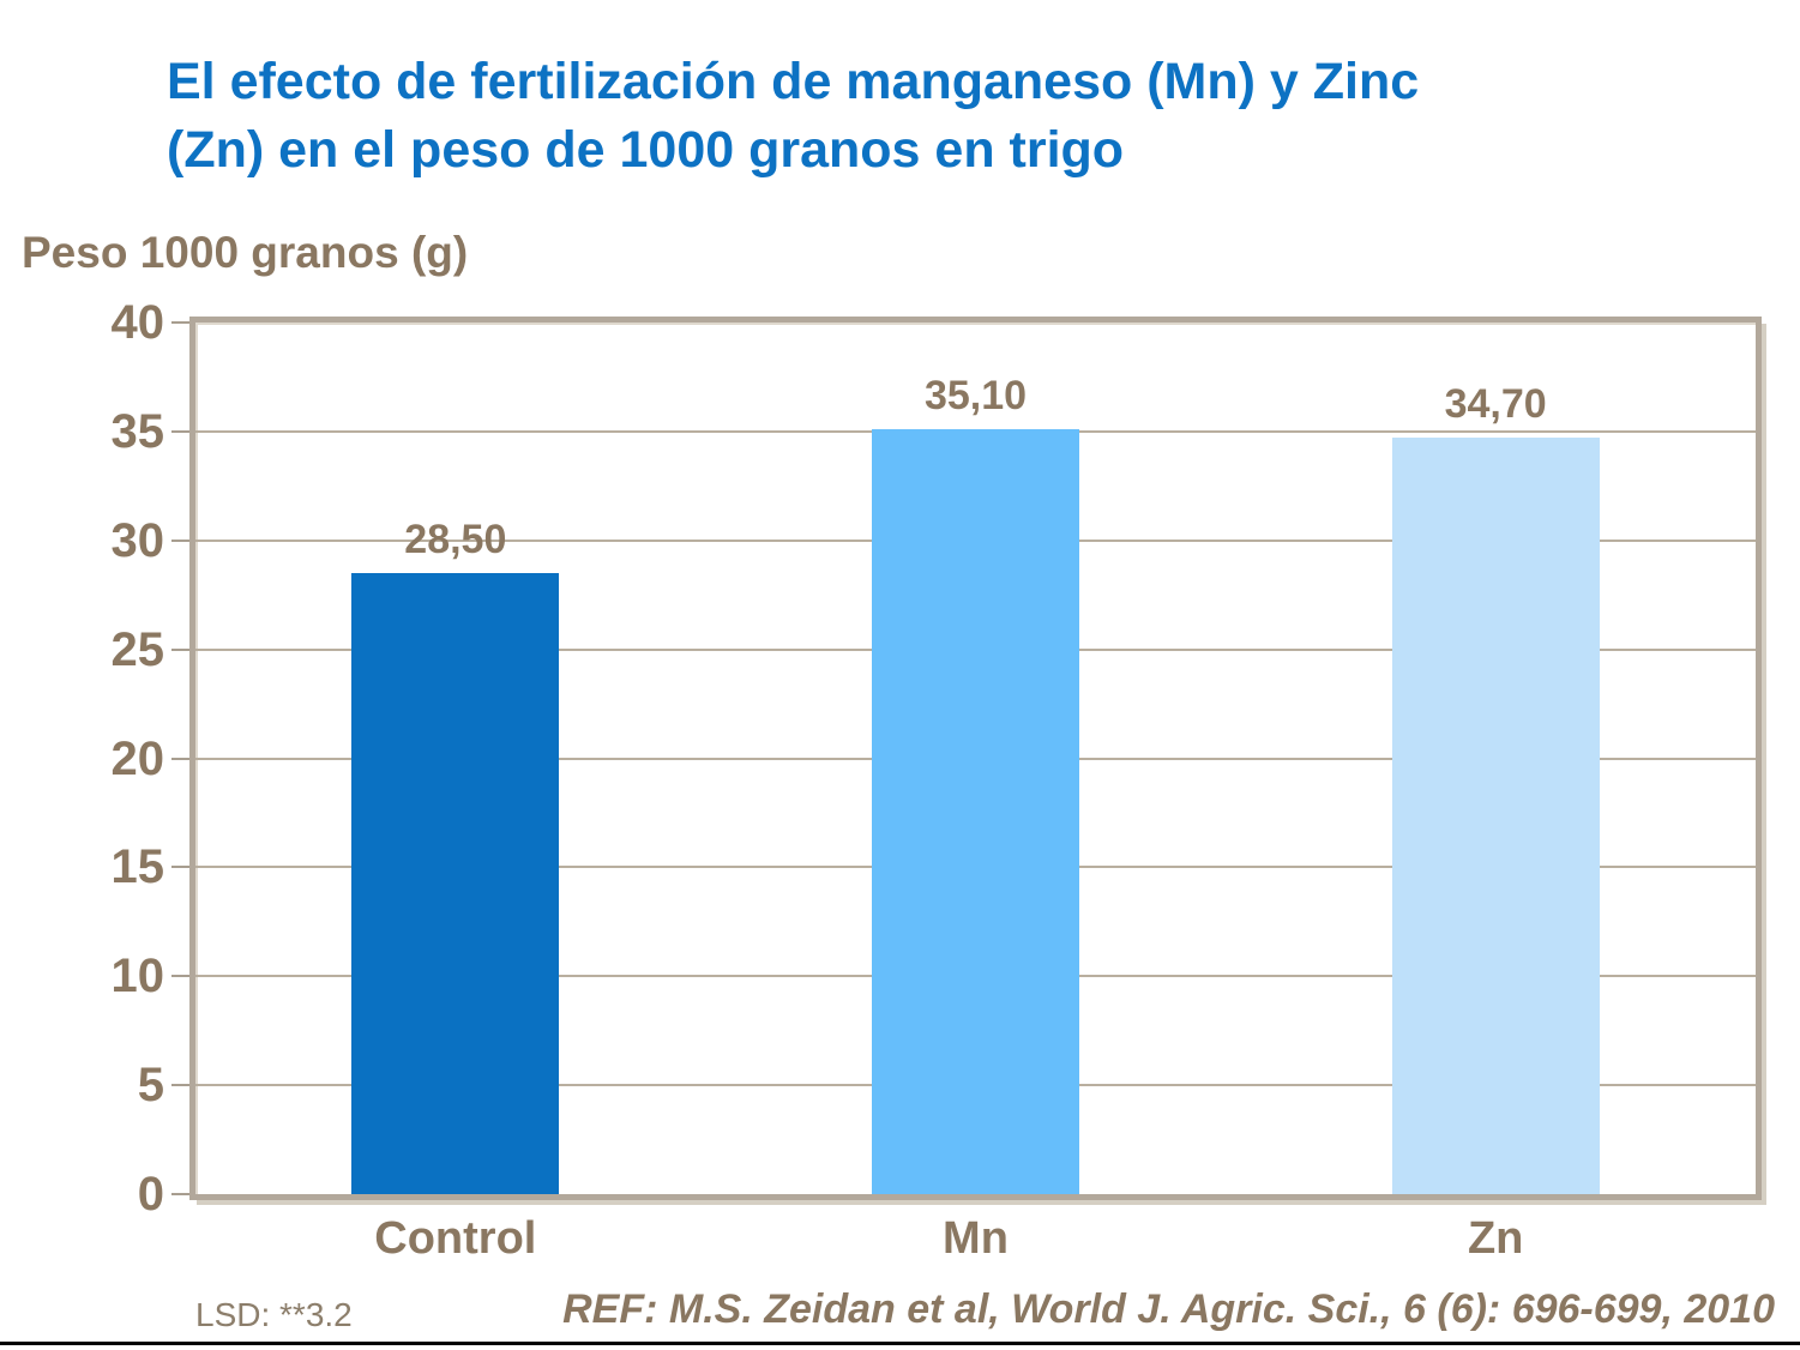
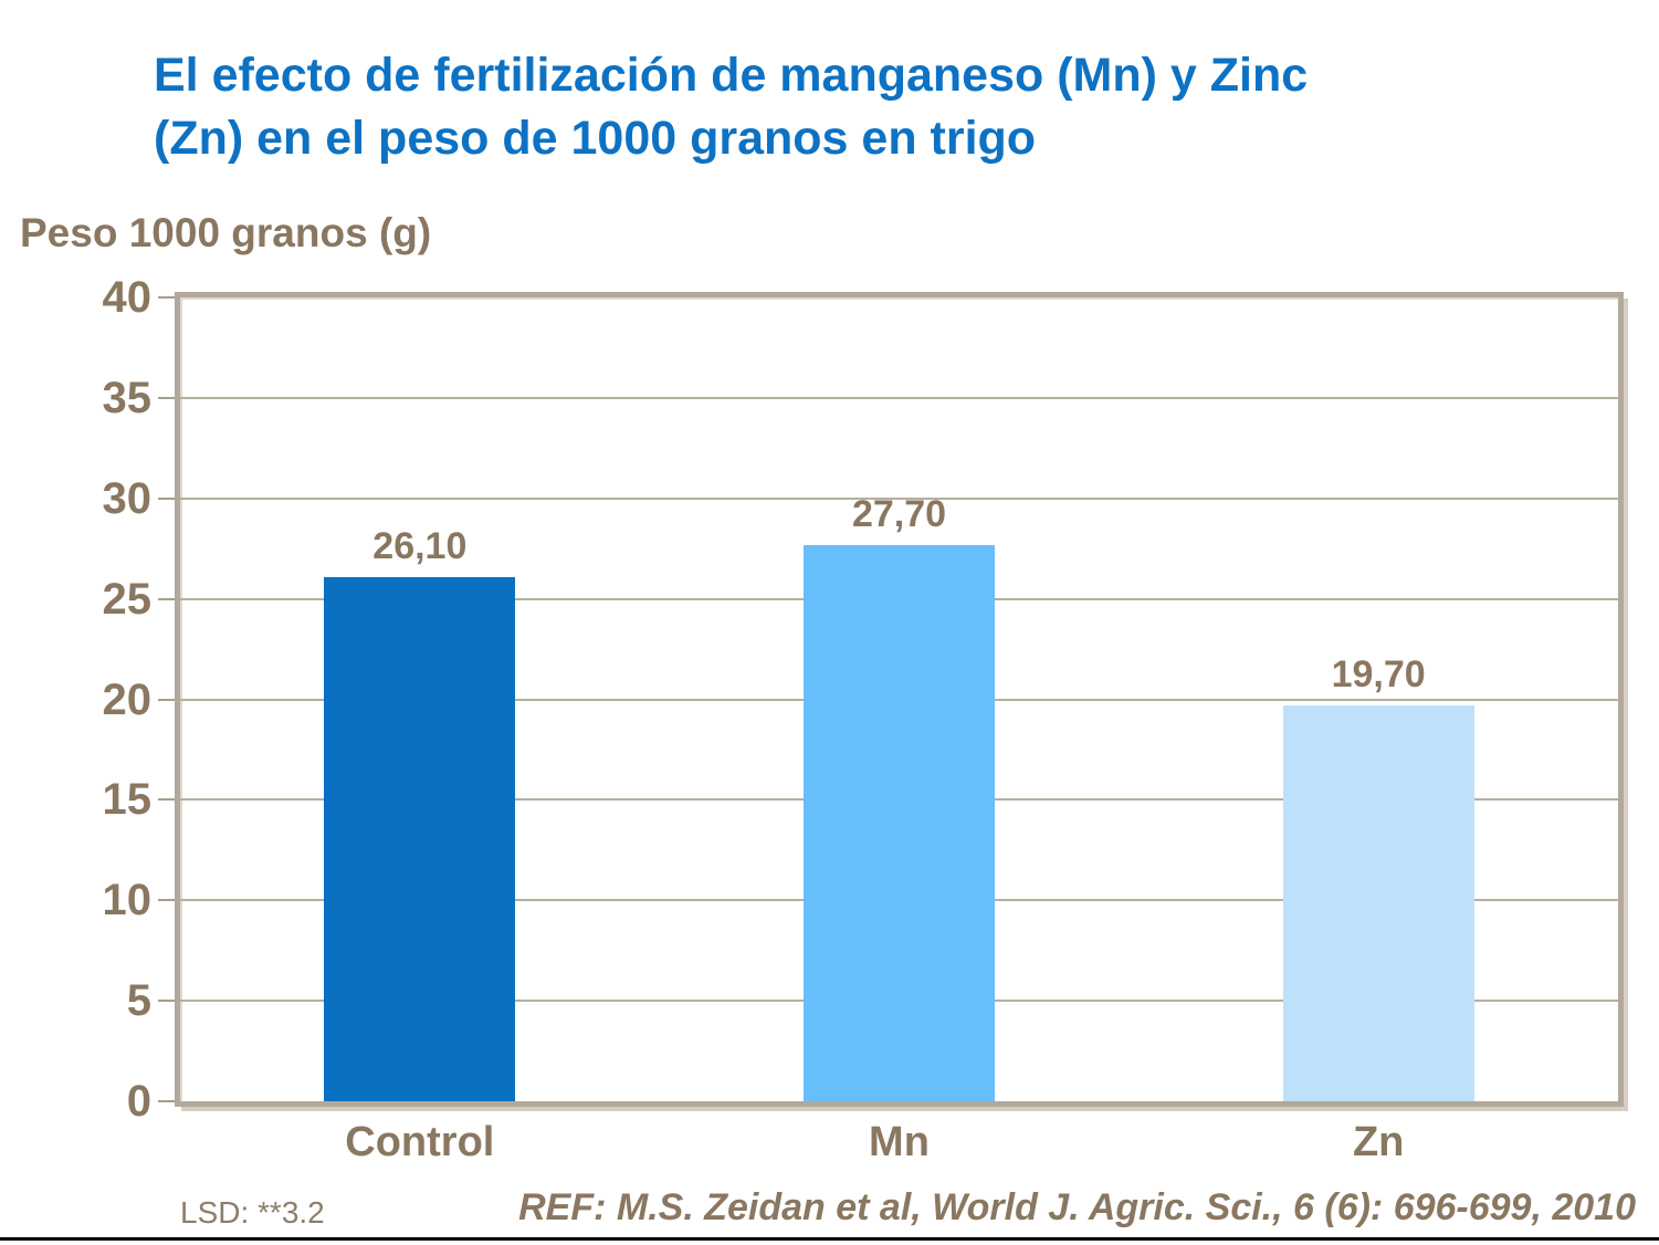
Control: 28,50 -> 26,10
Mn: 35,10 -> 27,70
Zn: 34,70 -> 19,70
